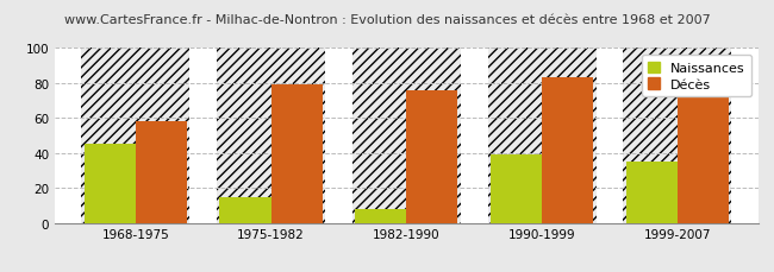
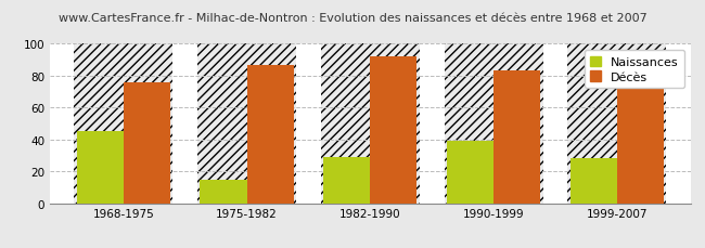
Décès/1968-1975: 58 -> 76
Décès/1975-1982: 79 -> 87
Naissances/1982-1990: 8 -> 29
Décès/1982-1990: 76 -> 92
Naissances/1999-2007: 35 -> 28
